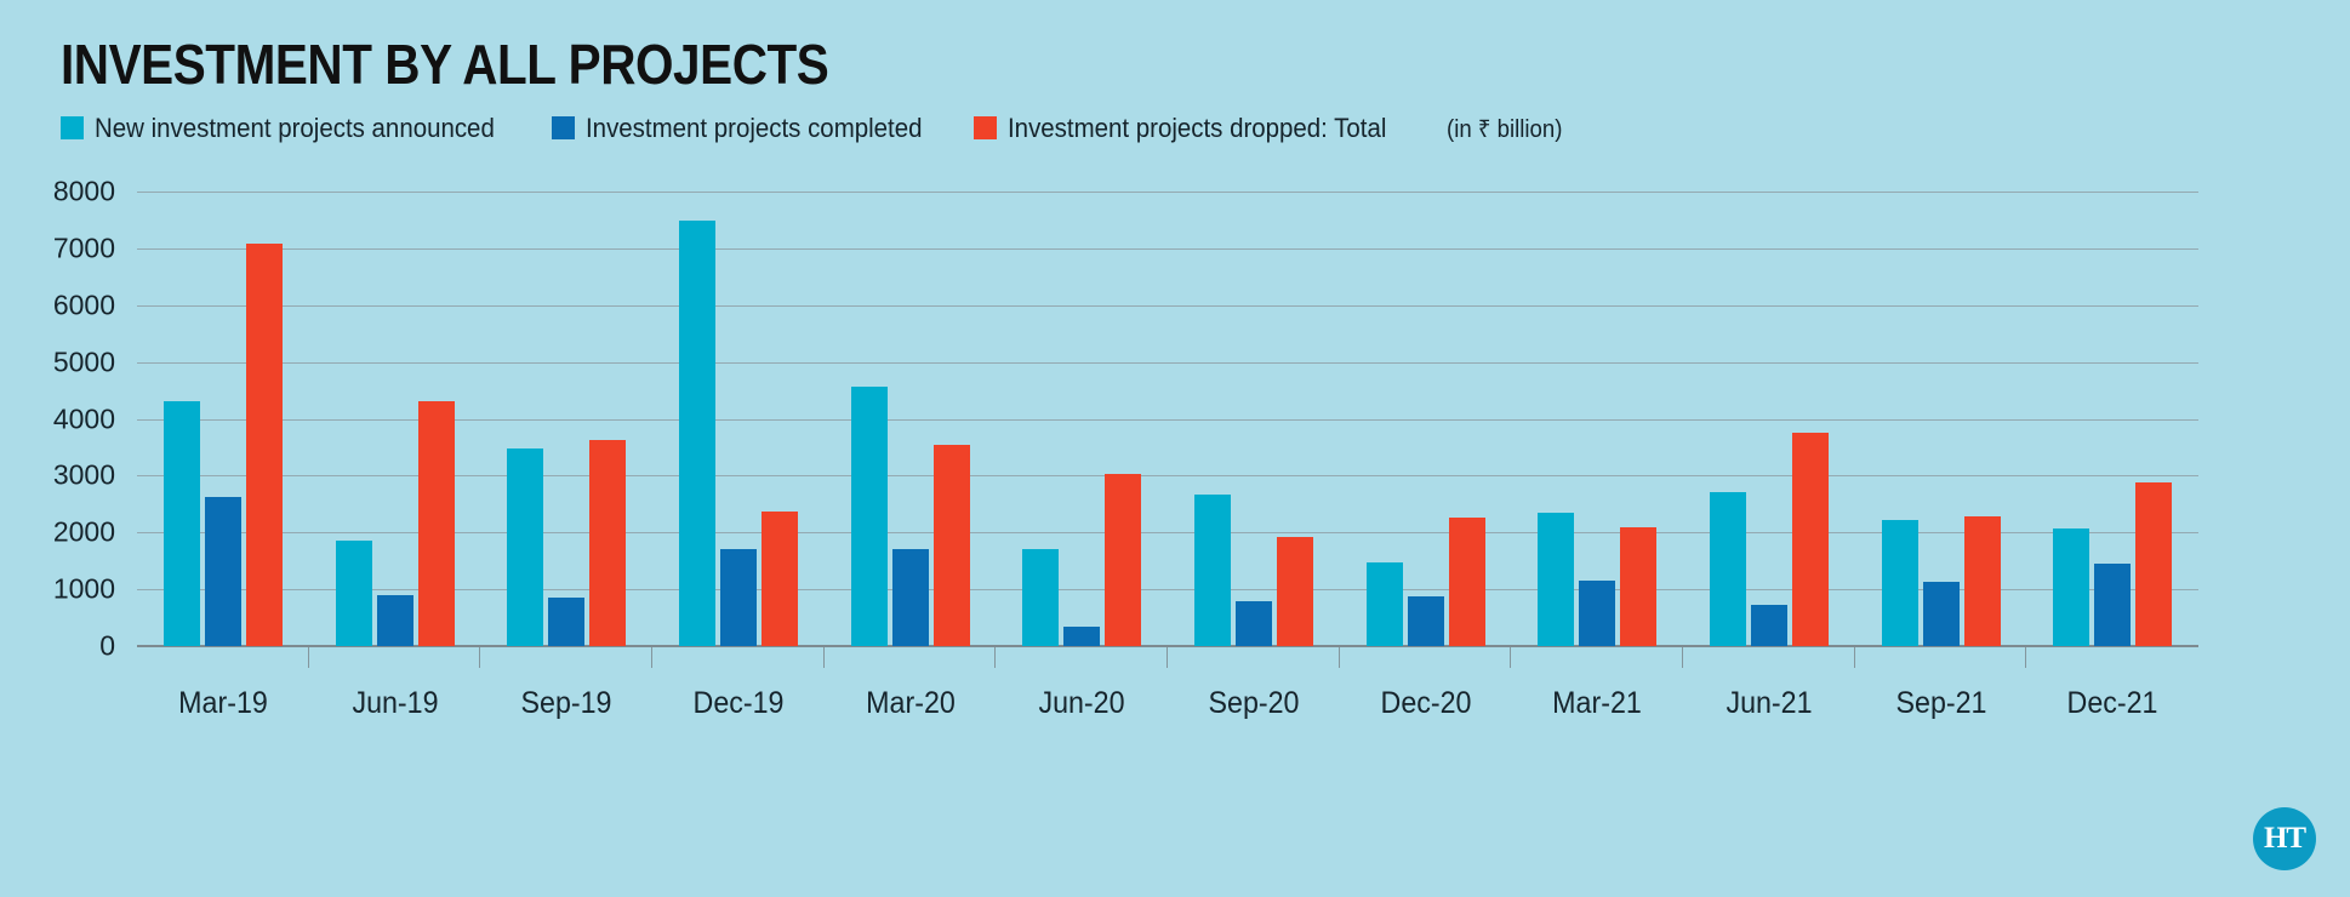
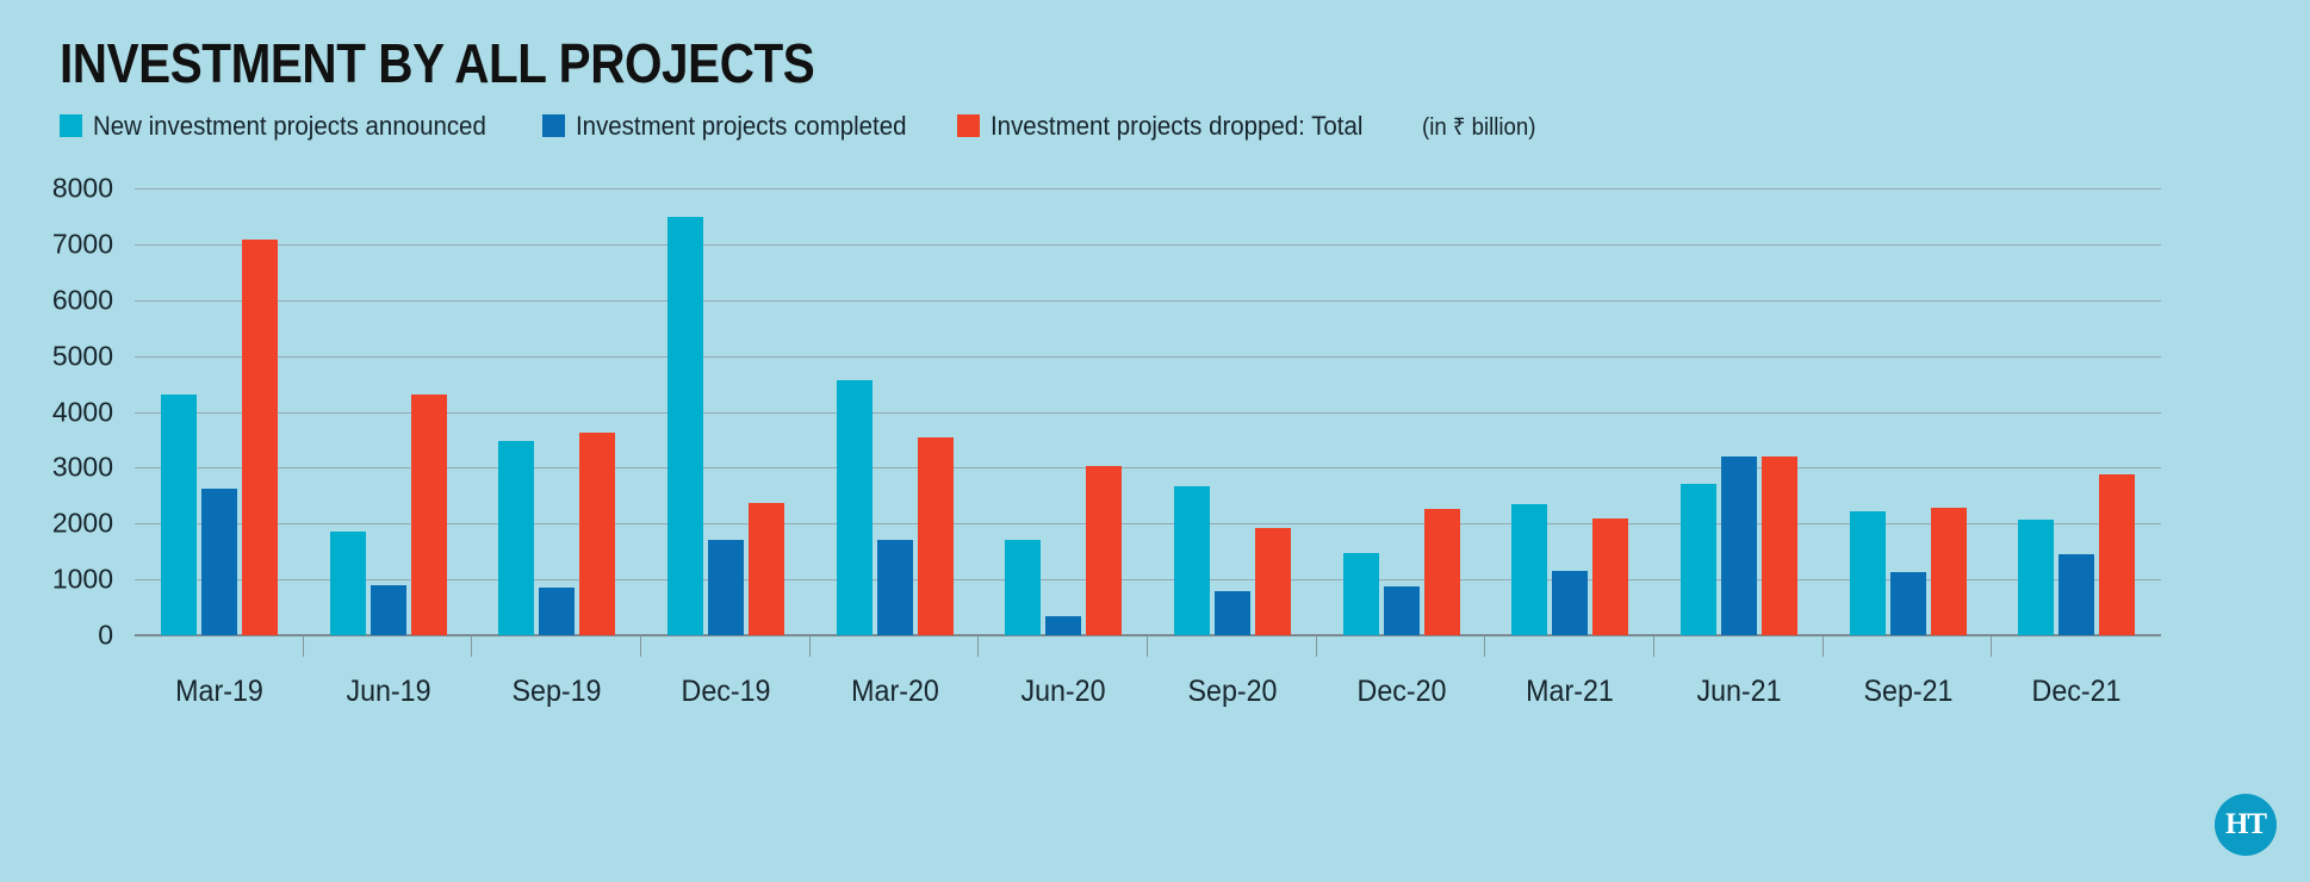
Investment projects completed/Jun-21: 700 -> 3200
Investment projects dropped: Total/Jun-21: 3800 -> 3200
